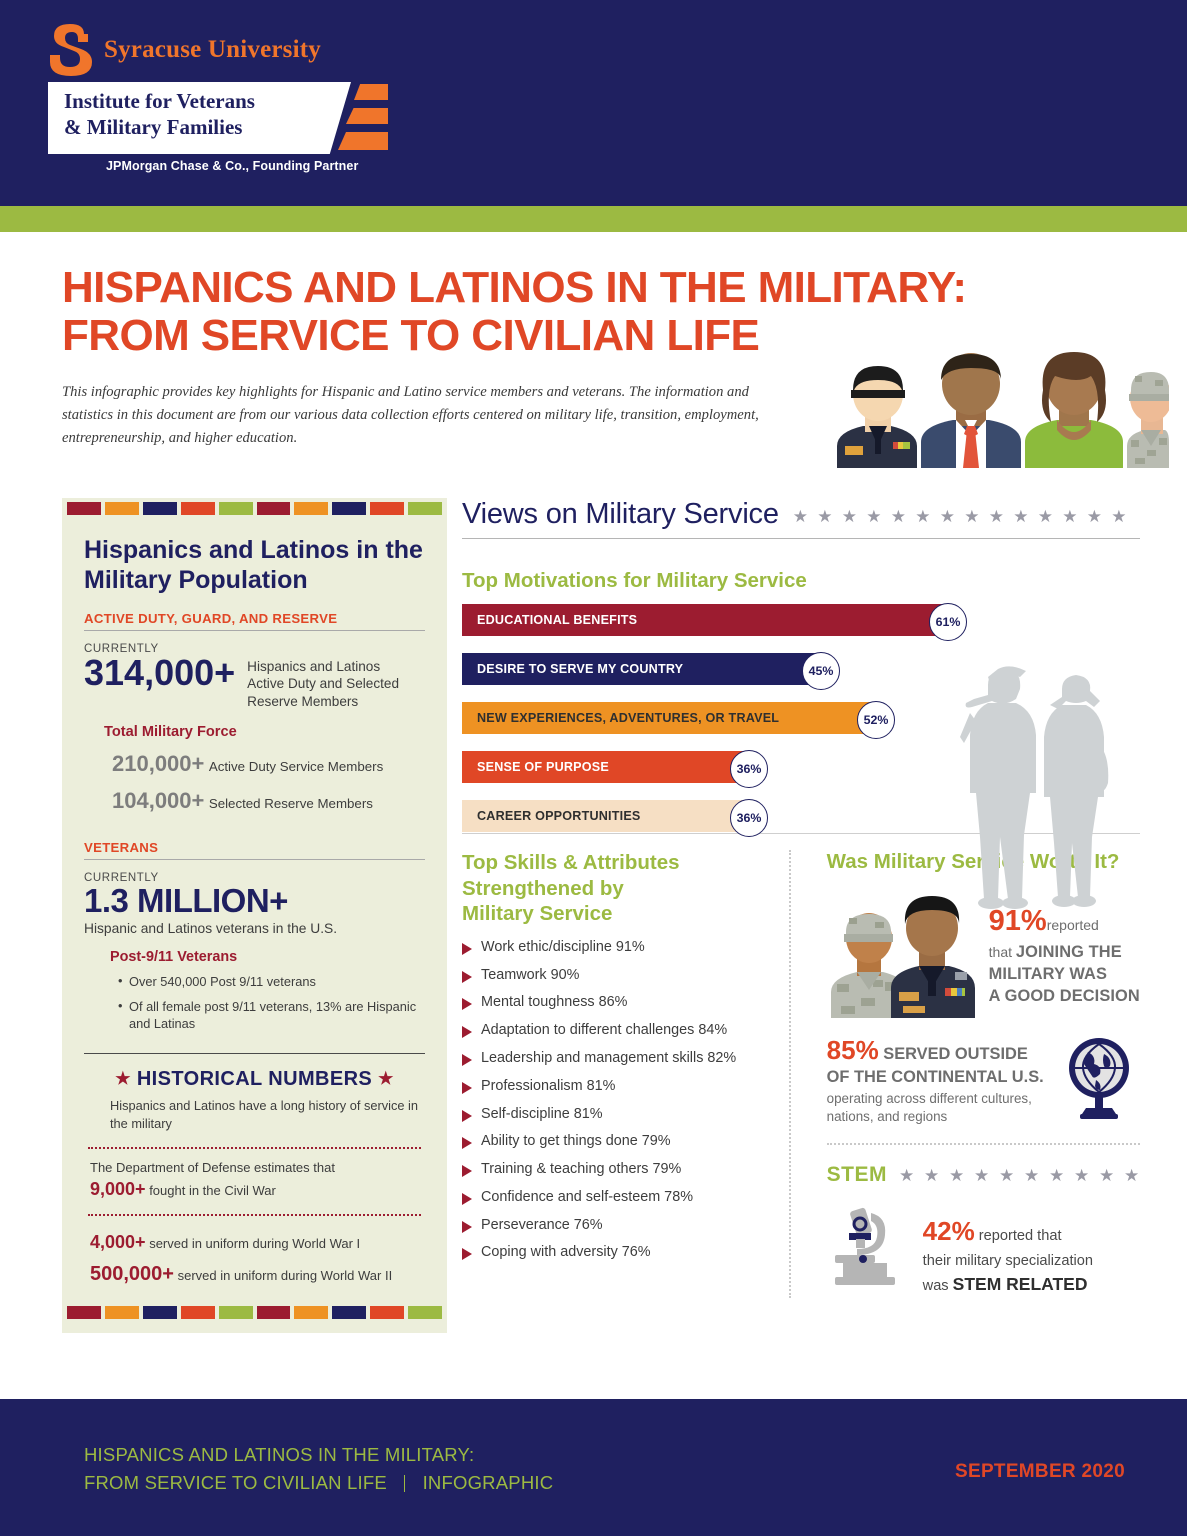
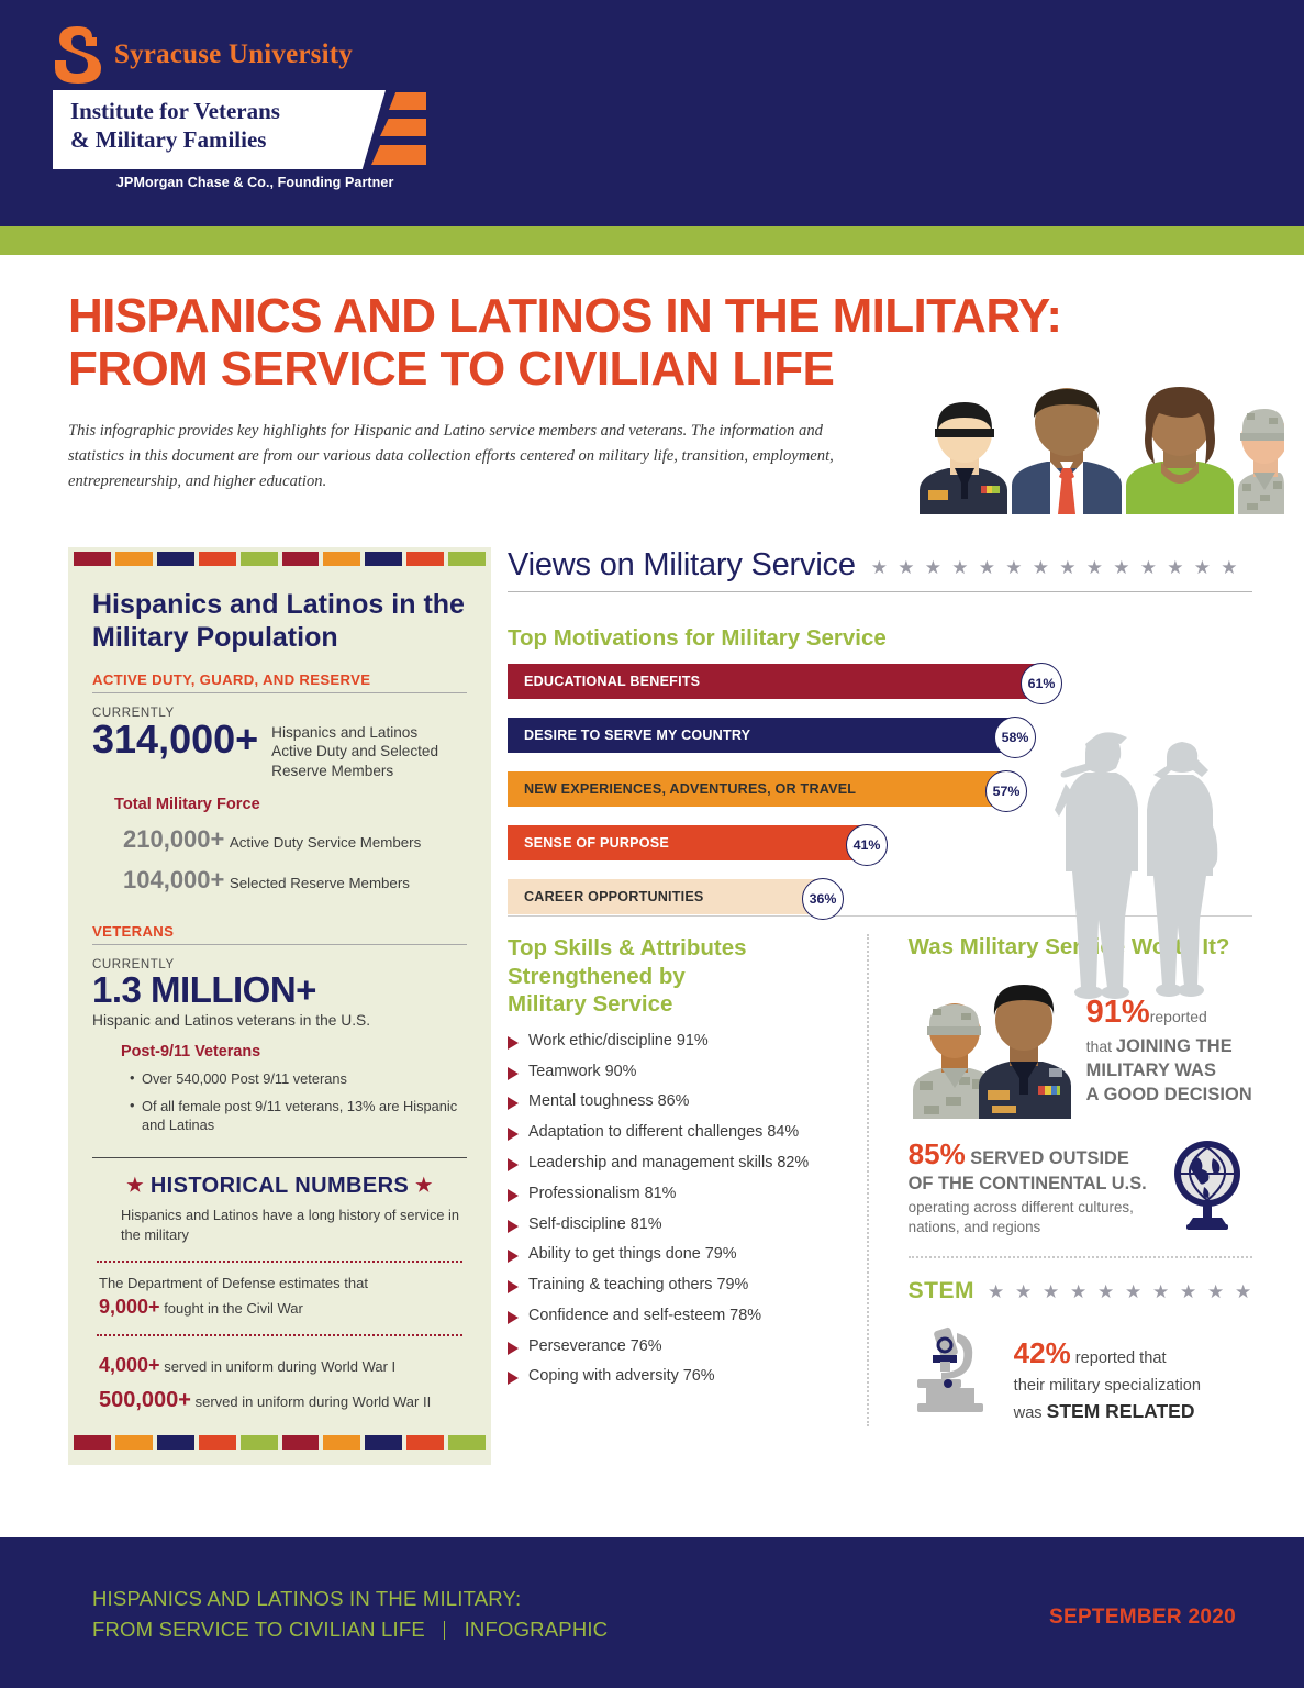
DESIRE TO SERVE MY COUNTRY: 45% -> 58%
NEW EXPERIENCES, ADVENTURES, OR TRAVEL: 52% -> 57%
SENSE OF PURPOSE: 36% -> 41%
